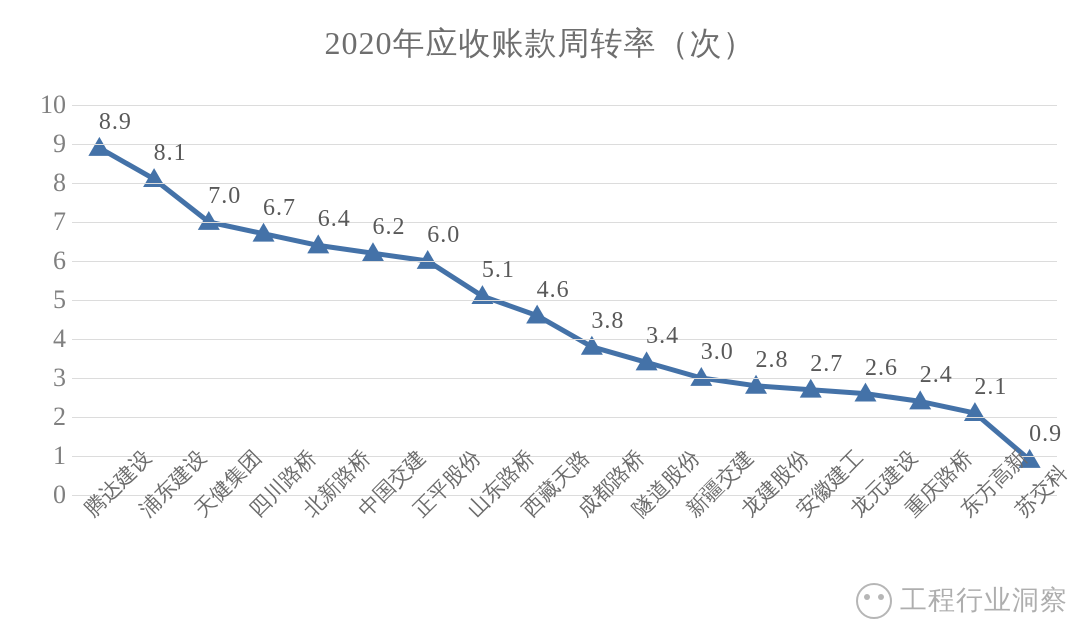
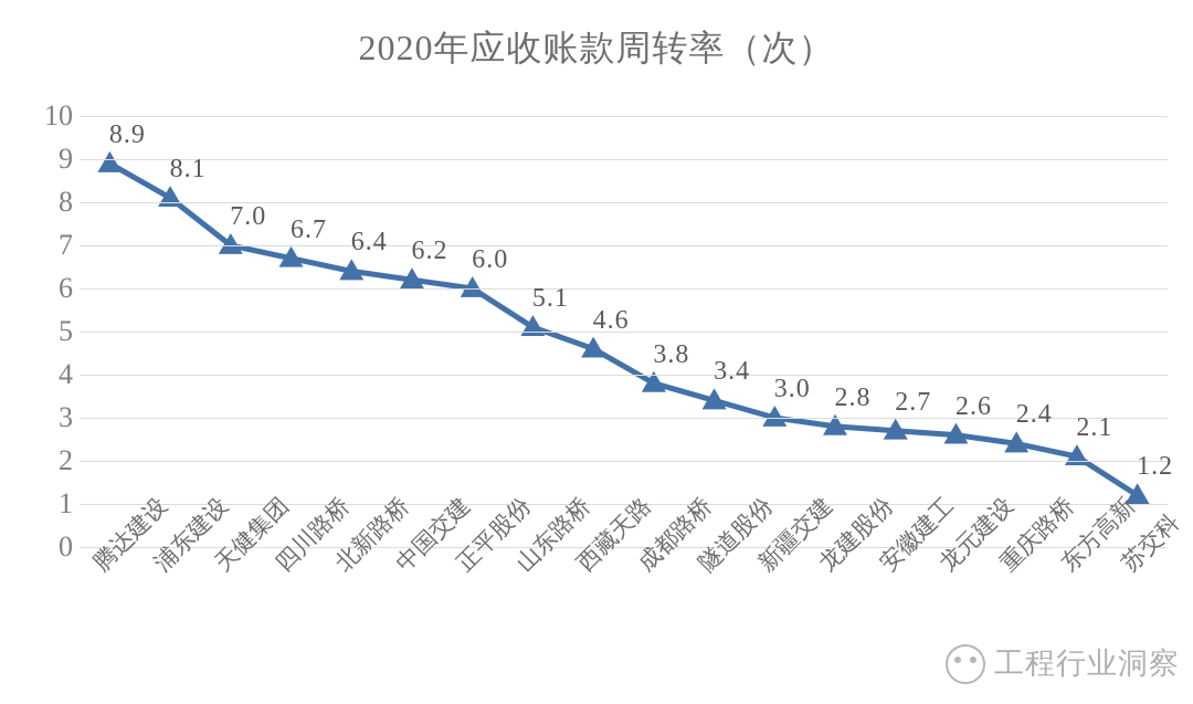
苏交科: 0.9 -> 1.2
